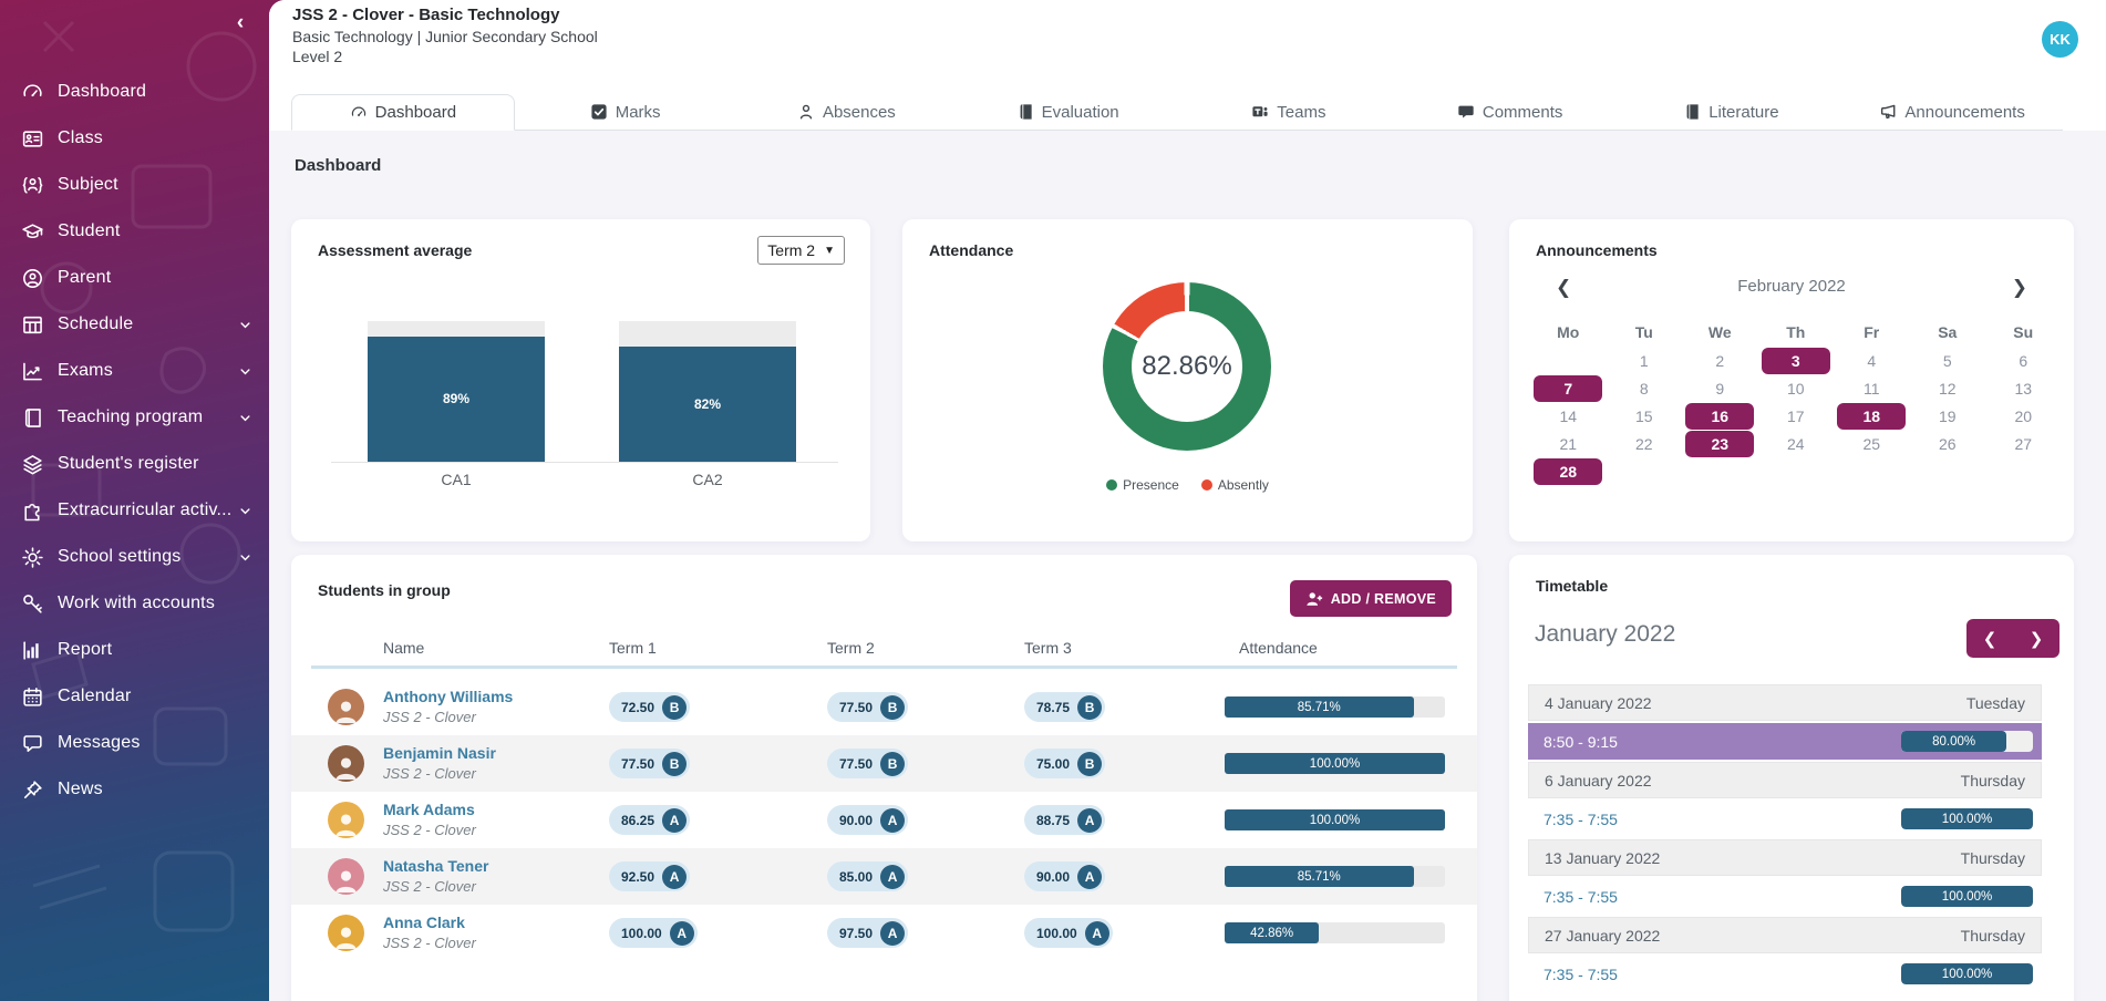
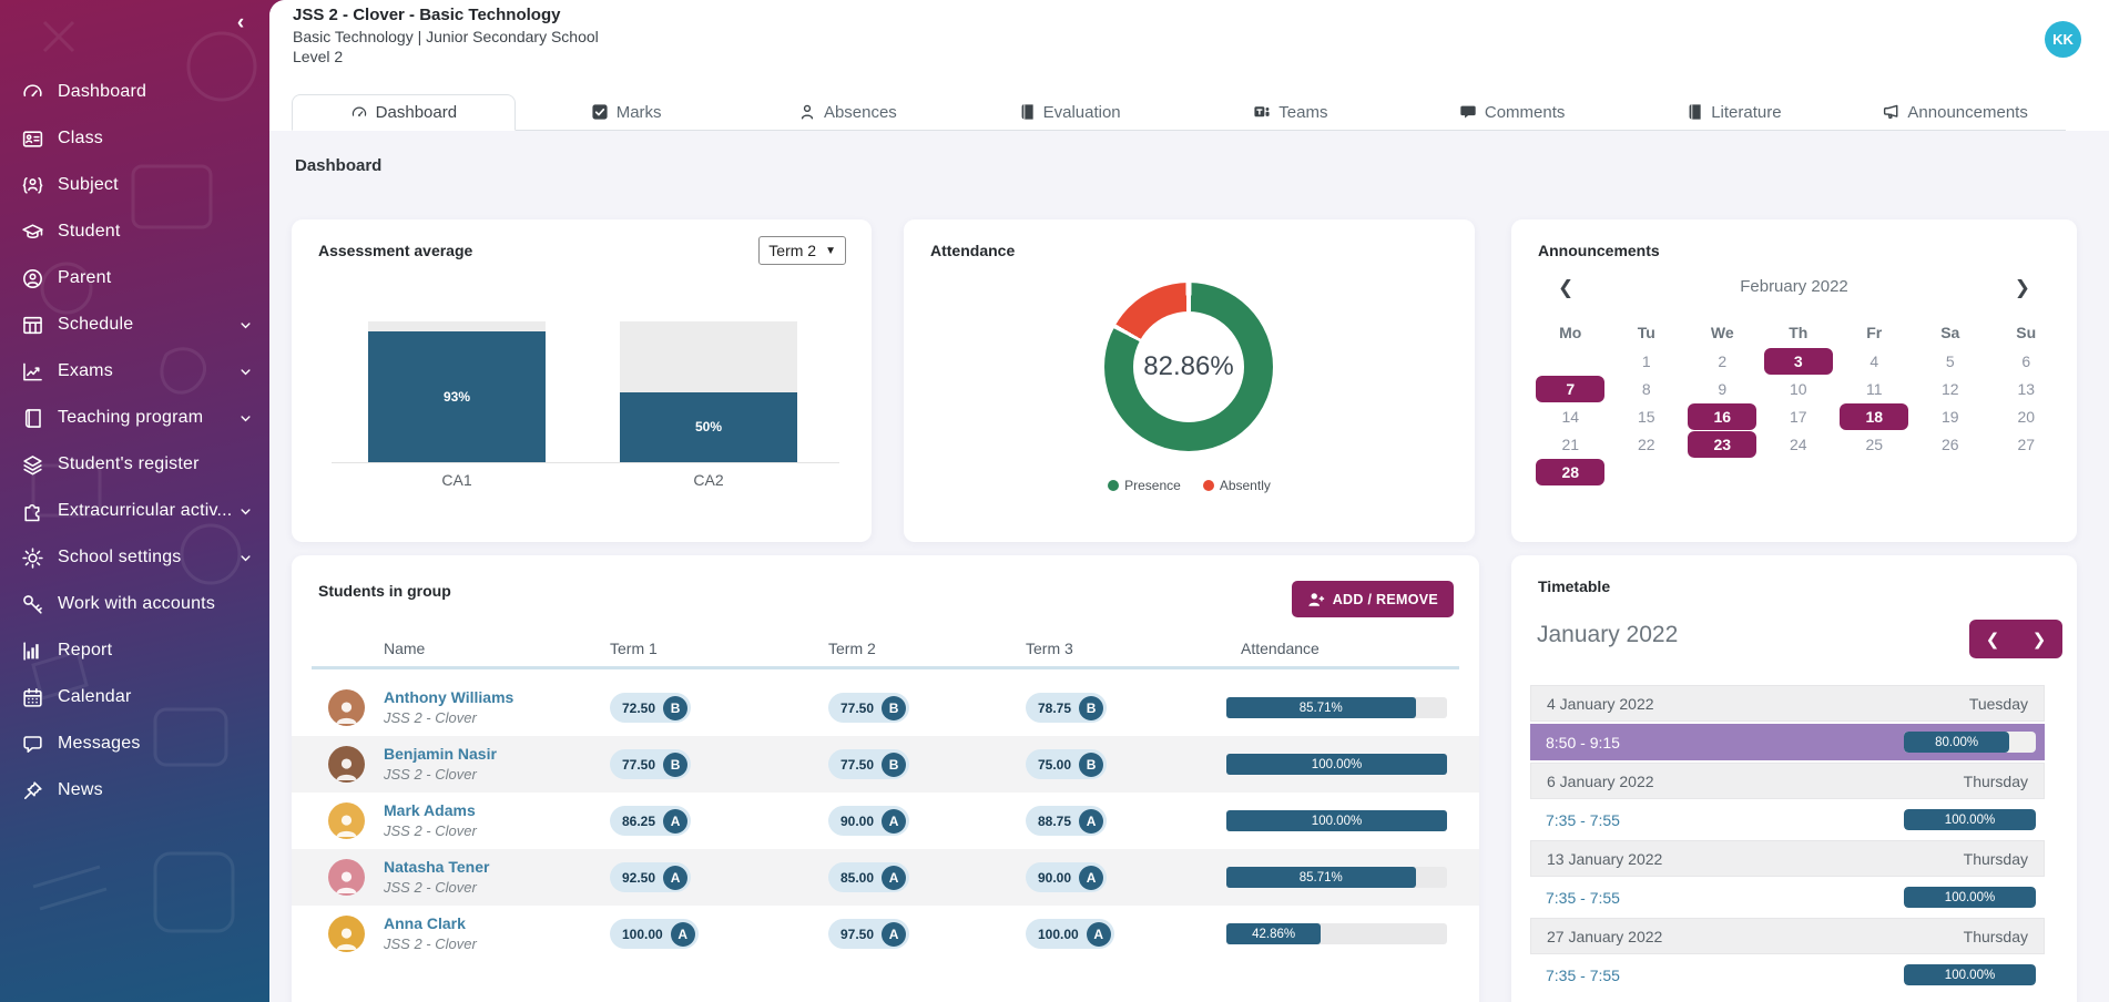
Assessment average/CA1: 89% -> 93%
Assessment average/CA2: 82% -> 50%
